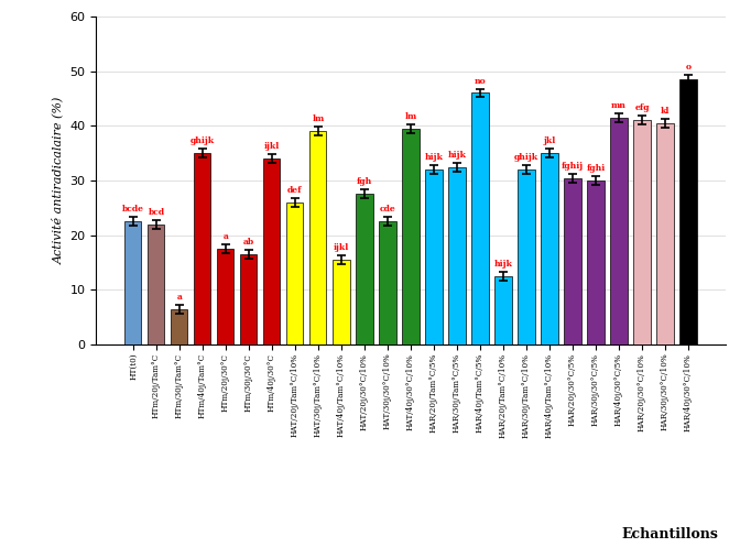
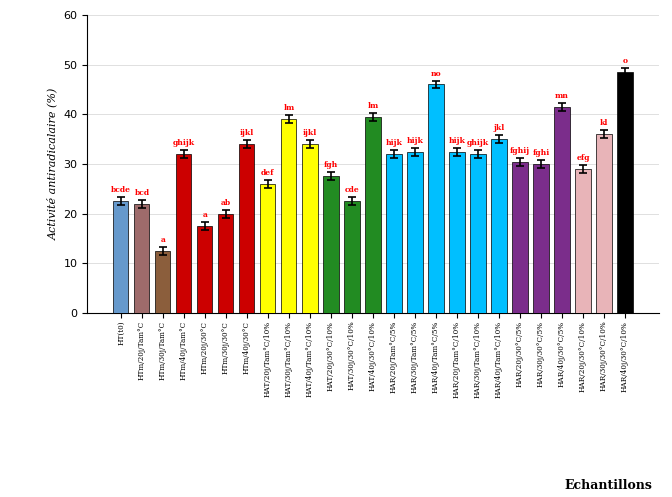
HTm/30j/Tam°C: 6.5 -> 12.5
HTm/40j/Tam°C: 35.0 -> 32.0
HTm/30j/30°C: 16.5 -> 20.0
HAT/40j/Tam°C/10%: 15.5 -> 34.0
HAR/20j/Tam°C/10%: 12.5 -> 32.5
HAR/20j/30°C/10%: 41.0 -> 29.0
HAR/30j/30°C/10%: 40.5 -> 36.0
